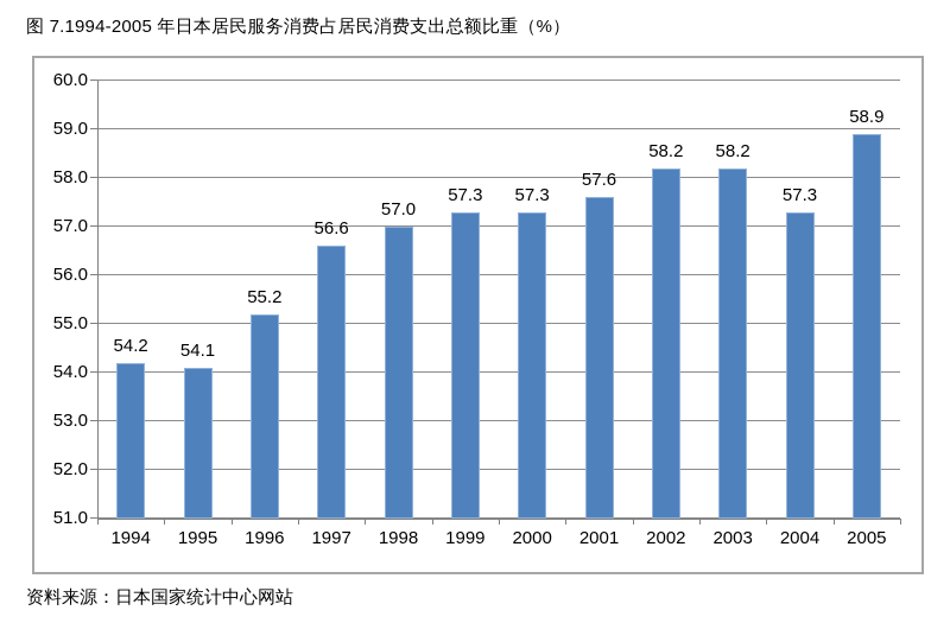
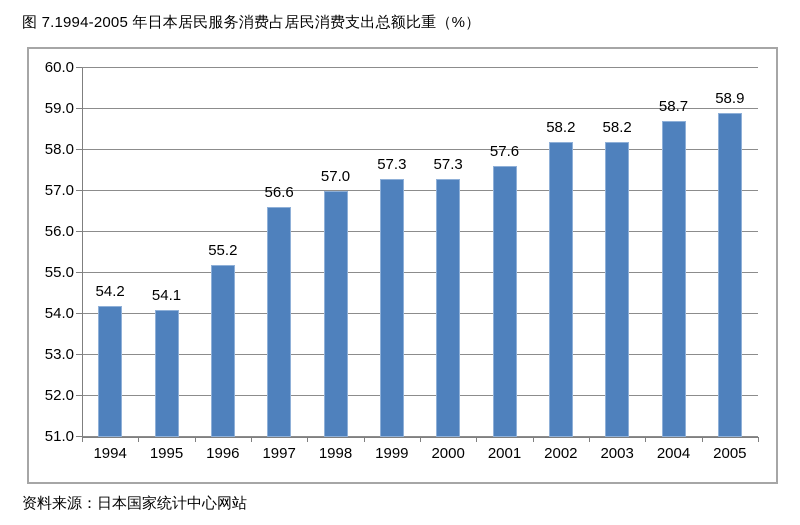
2004: 57.3 -> 58.7
